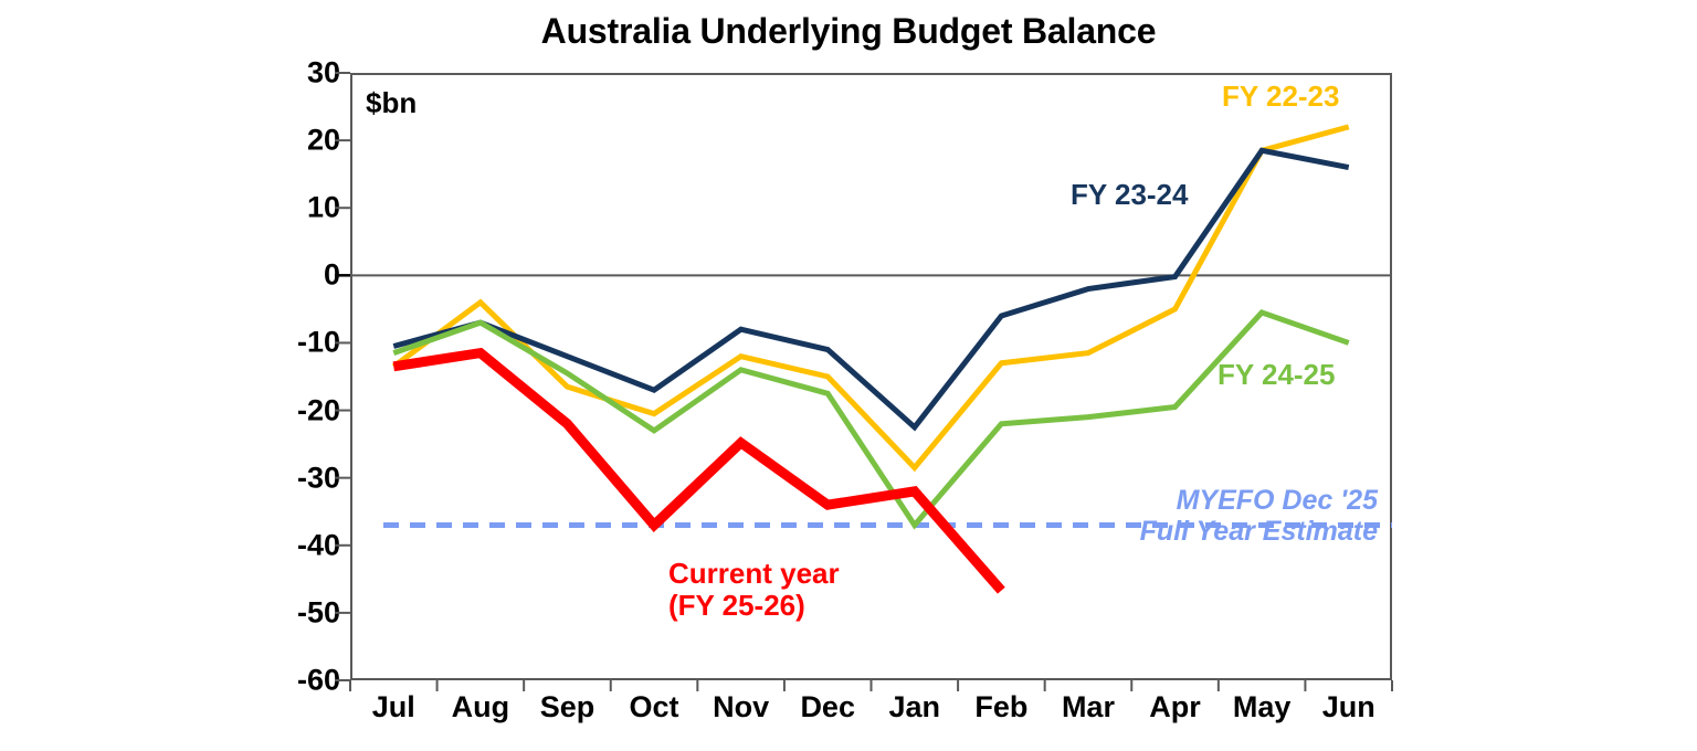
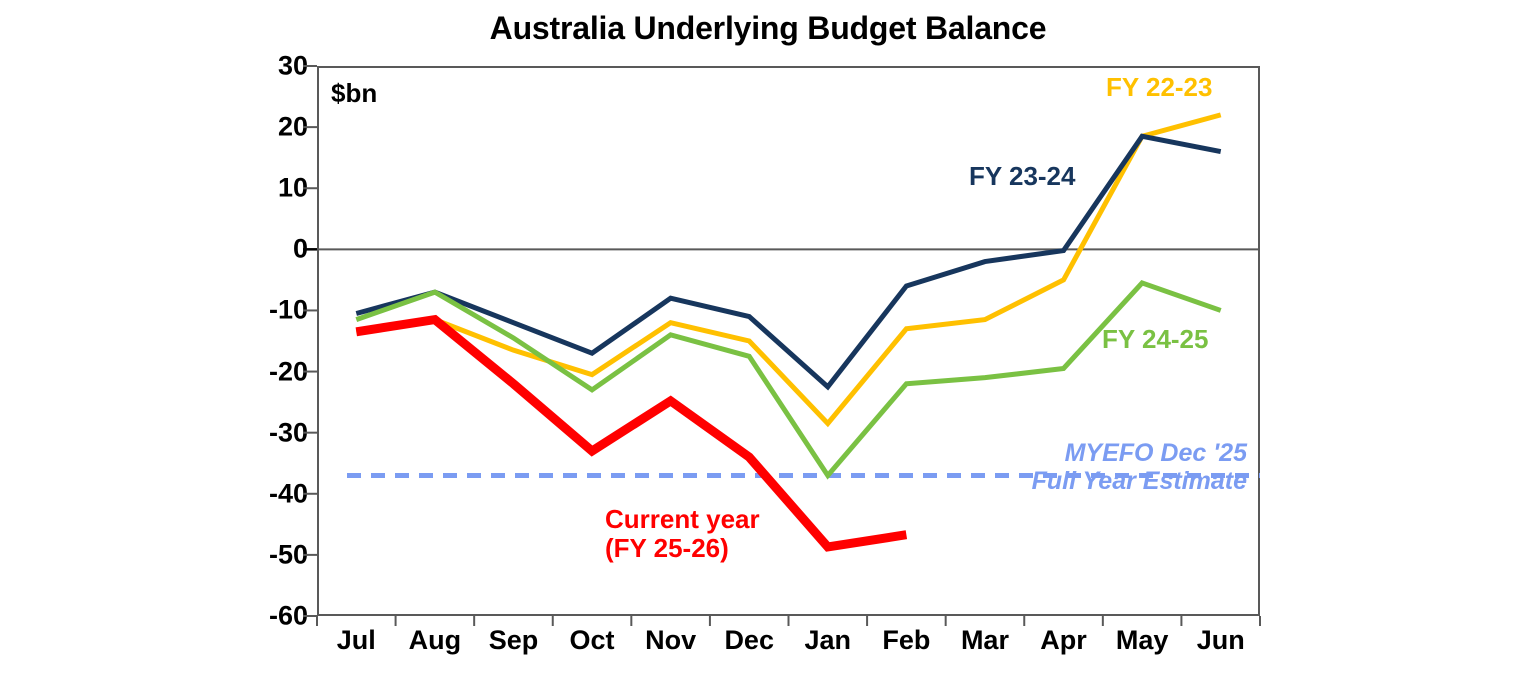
FY 22-23/Aug: -4 -> -12
Current year (FY 25-26)/Oct: -37 -> -33
Current year (FY 25-26)/Jan: -32 -> -49
